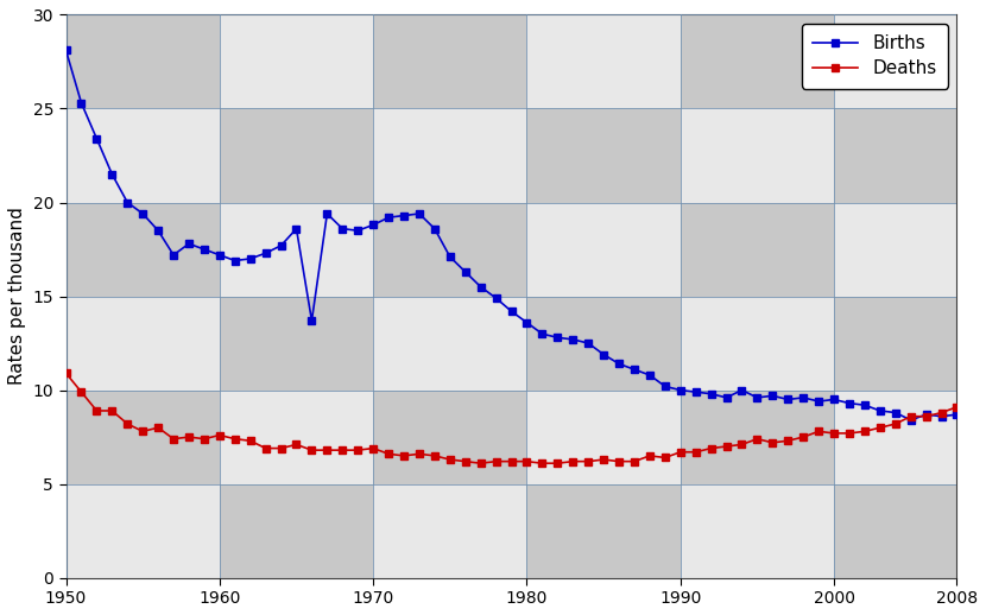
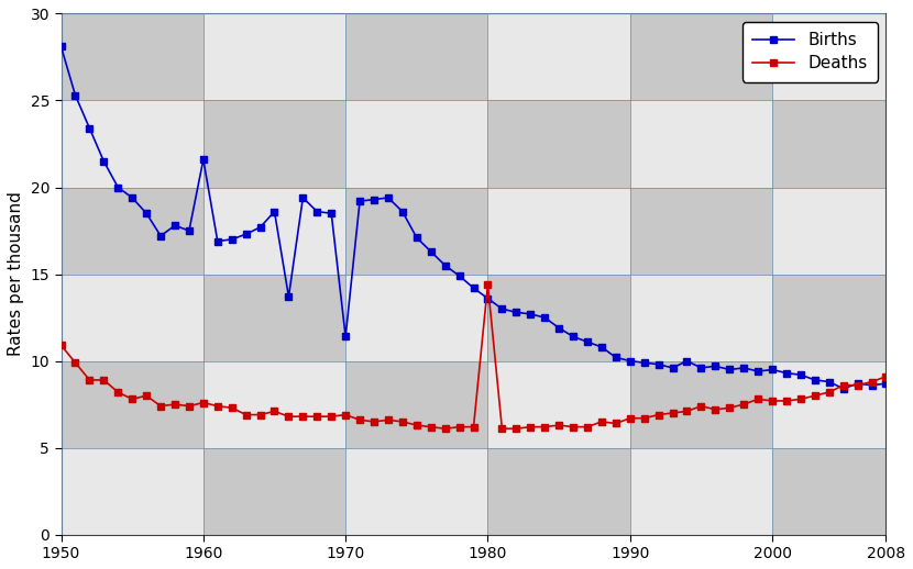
Births/1960: 17.2 -> 21.6
Births/1970: 18.8 -> 11.4
Deaths/1980: 6.2 -> 14.4
